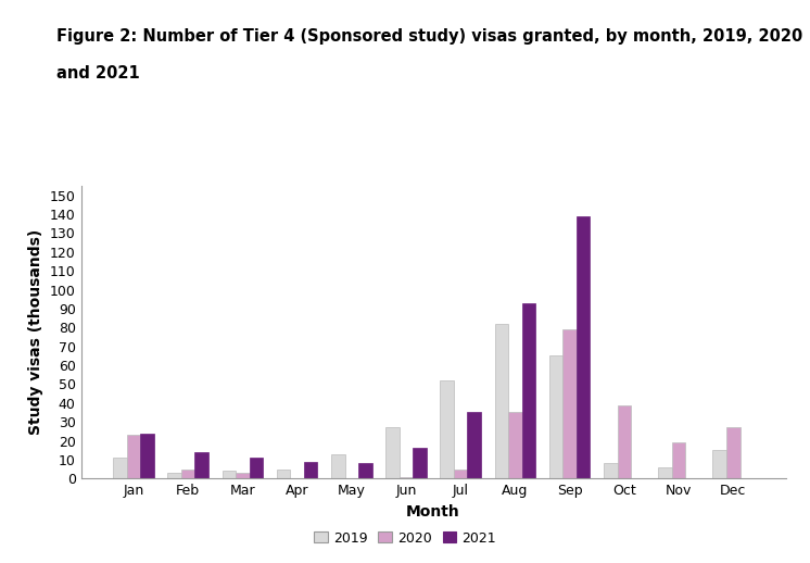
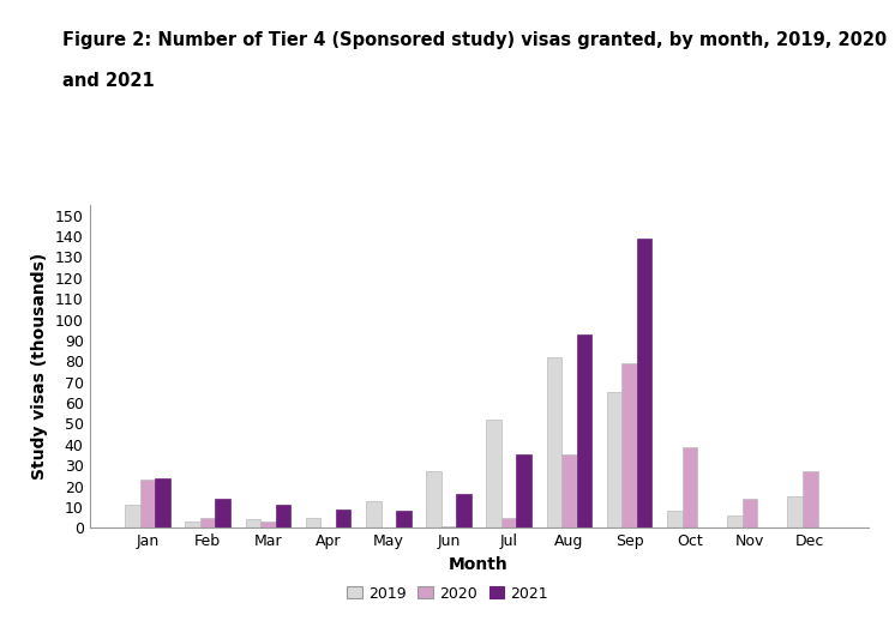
2020/Nov: 19 -> 14
